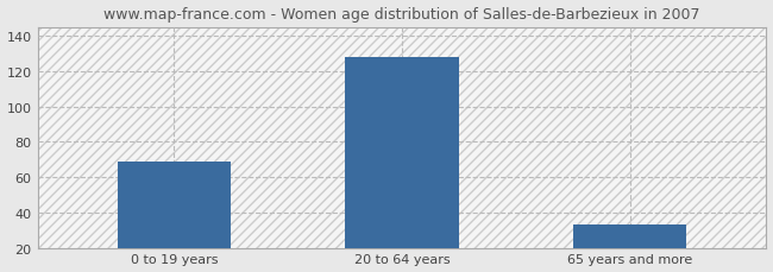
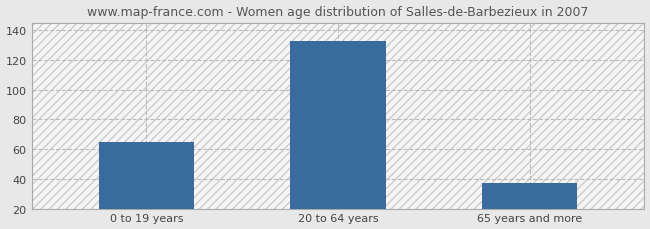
0 to 19 years: 69 -> 65
20 to 64 years: 128 -> 133
65 years and more: 33 -> 37
